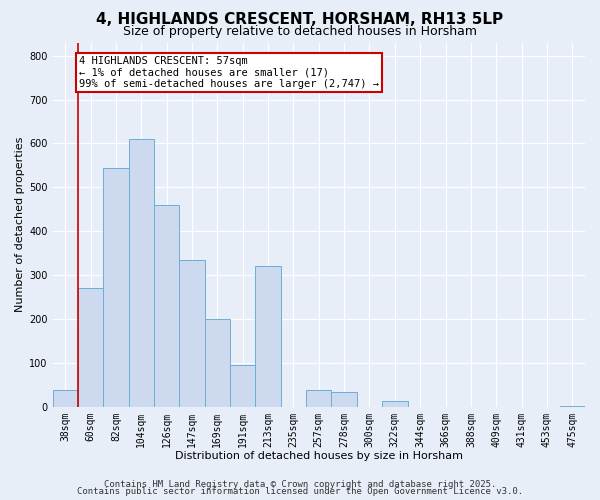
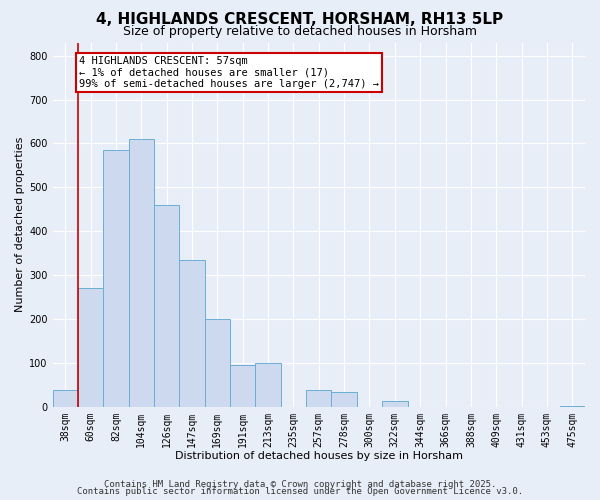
82sqm: 545 -> 585
213sqm: 320 -> 100
